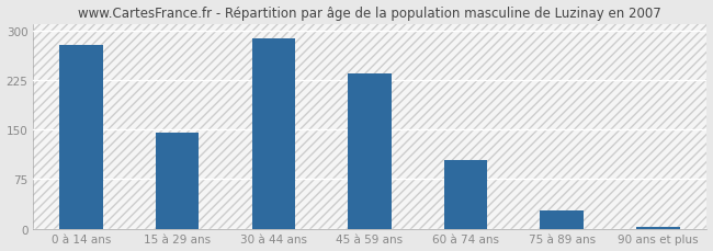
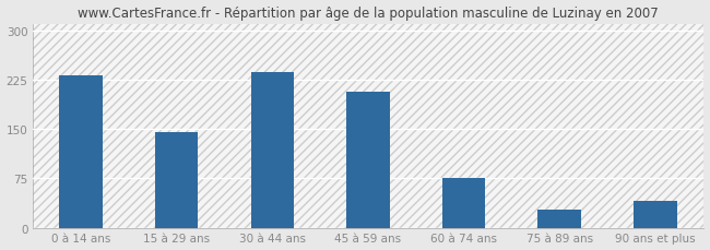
0 à 14 ans: 278 -> 232
30 à 44 ans: 288 -> 236
45 à 59 ans: 235 -> 206
60 à 74 ans: 103 -> 76
90 ans et plus: 3 -> 40
